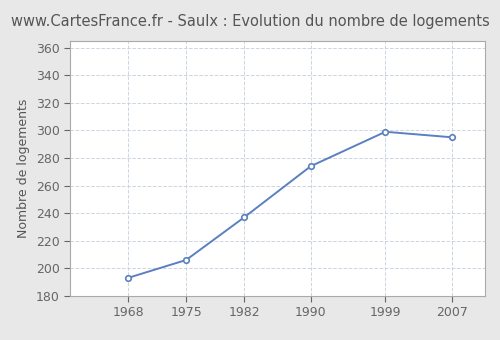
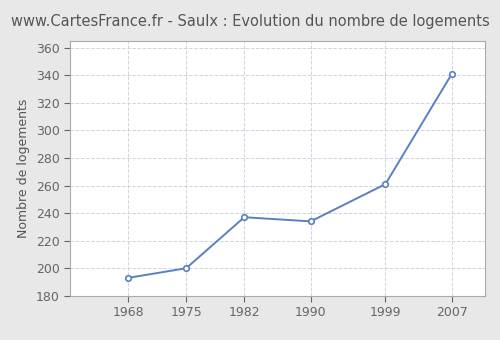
1975: 206 -> 200
1990: 274 -> 234
1999: 299 -> 261
2007: 295 -> 341
